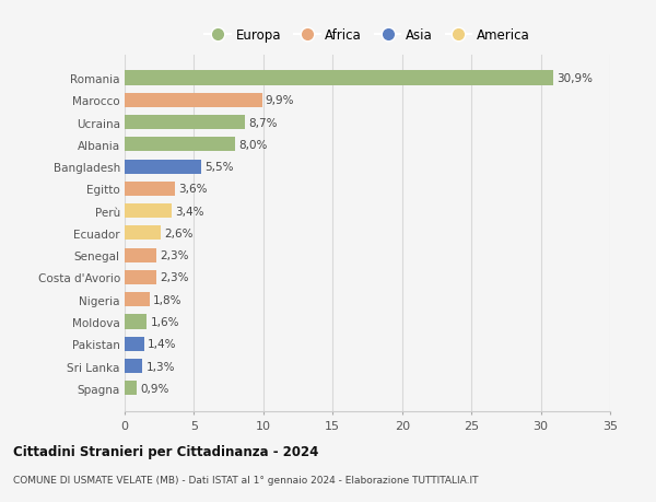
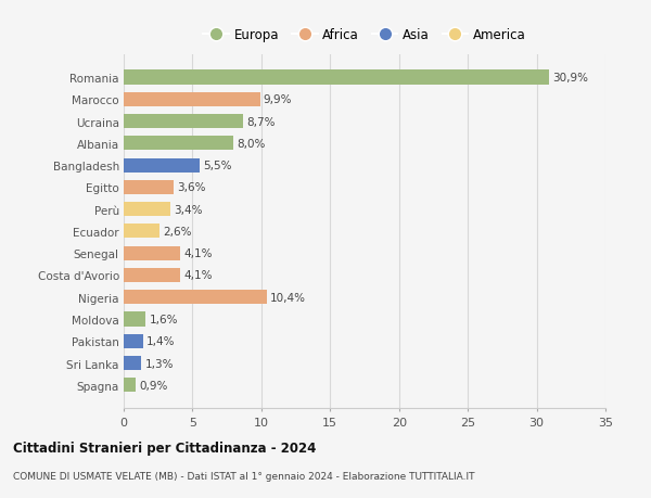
Senegal: 2,3% -> 4,1%
Costa d'Avorio: 2,3% -> 4,1%
Nigeria: 1,8% -> 10,4%
